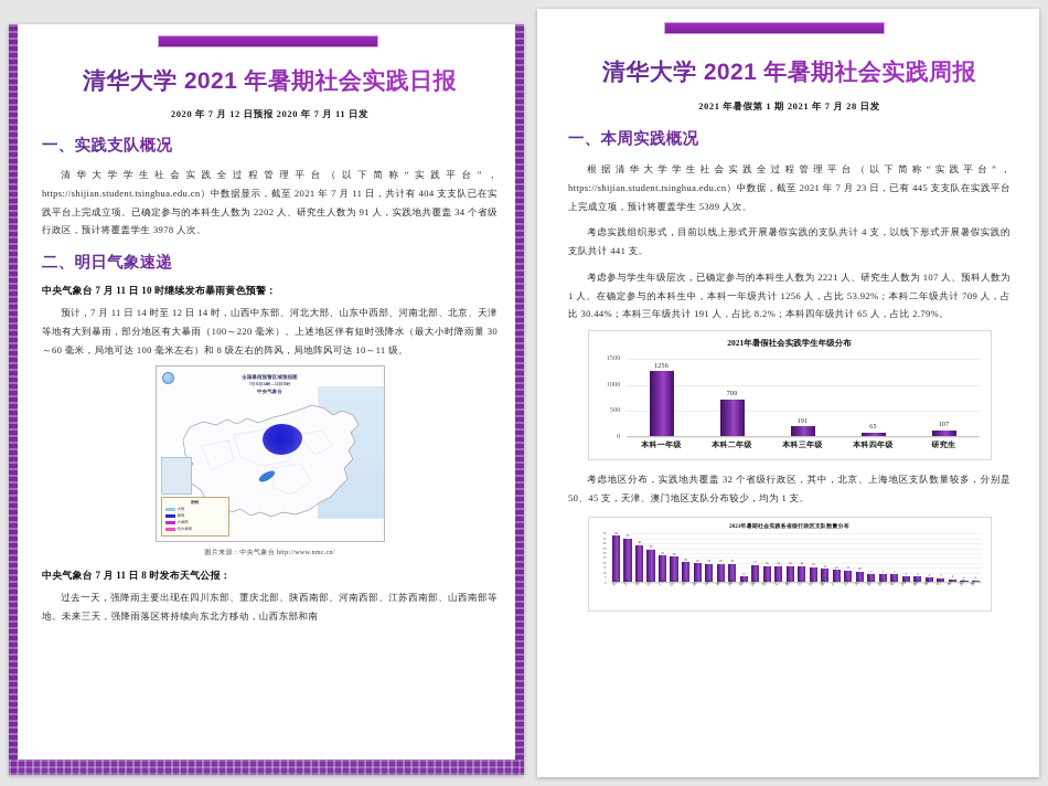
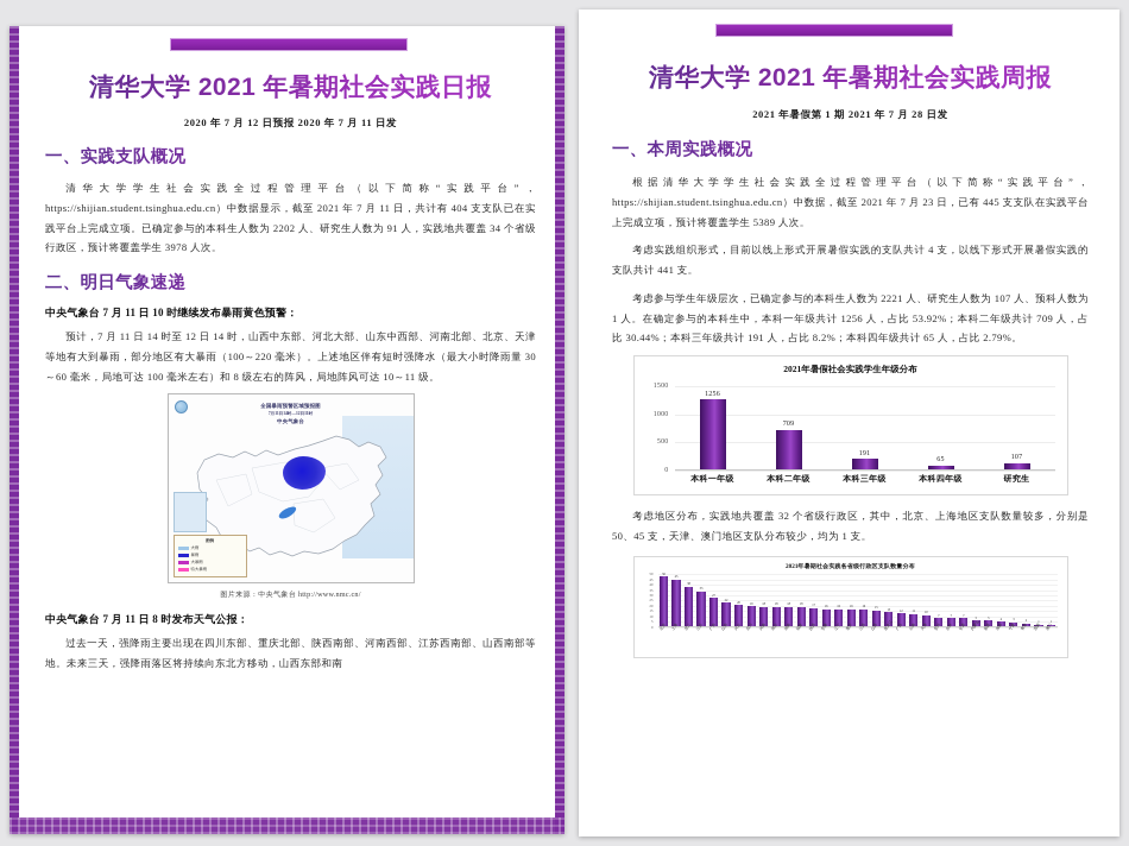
2021年暑期社会实践各省级行政区支队数量分布/山东: 26 -> 22
2021年暑期社会实践各省级行政区支队数量分布/福建: 5 -> 18
